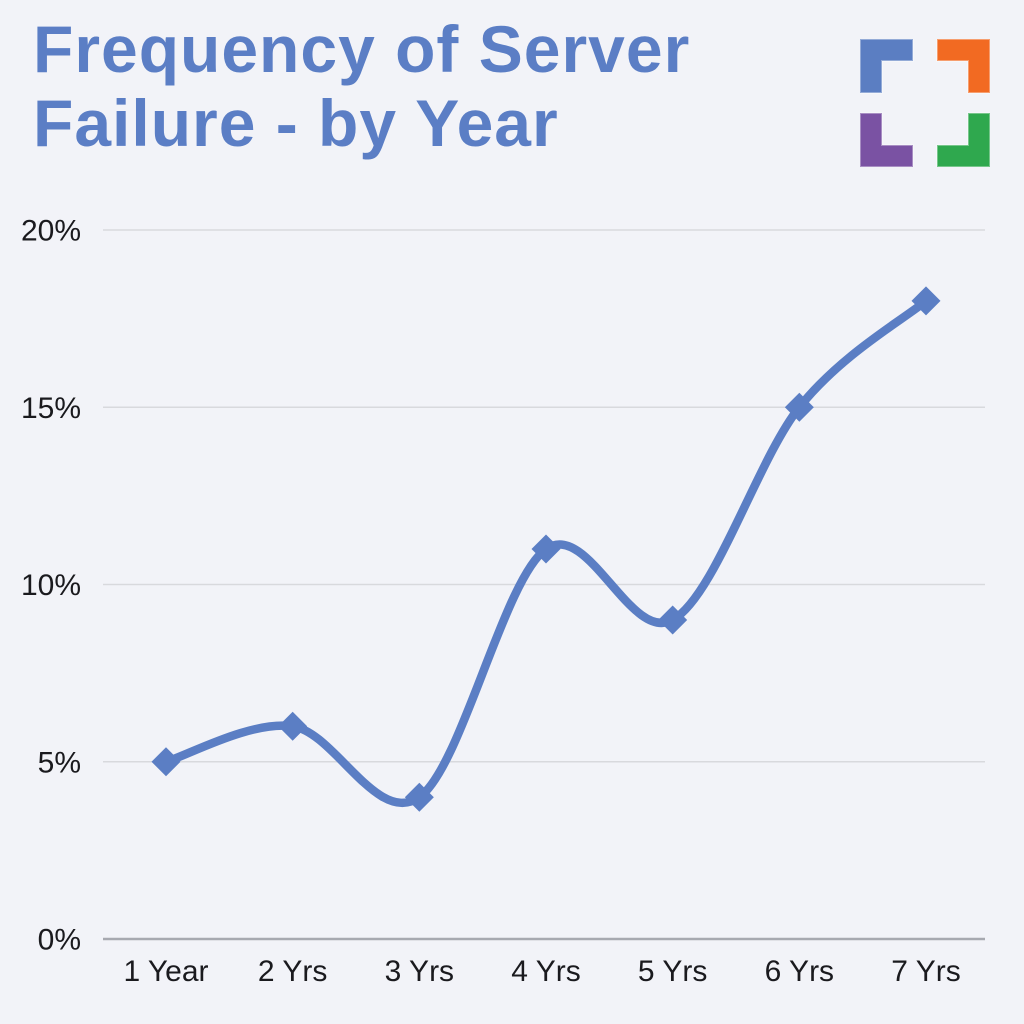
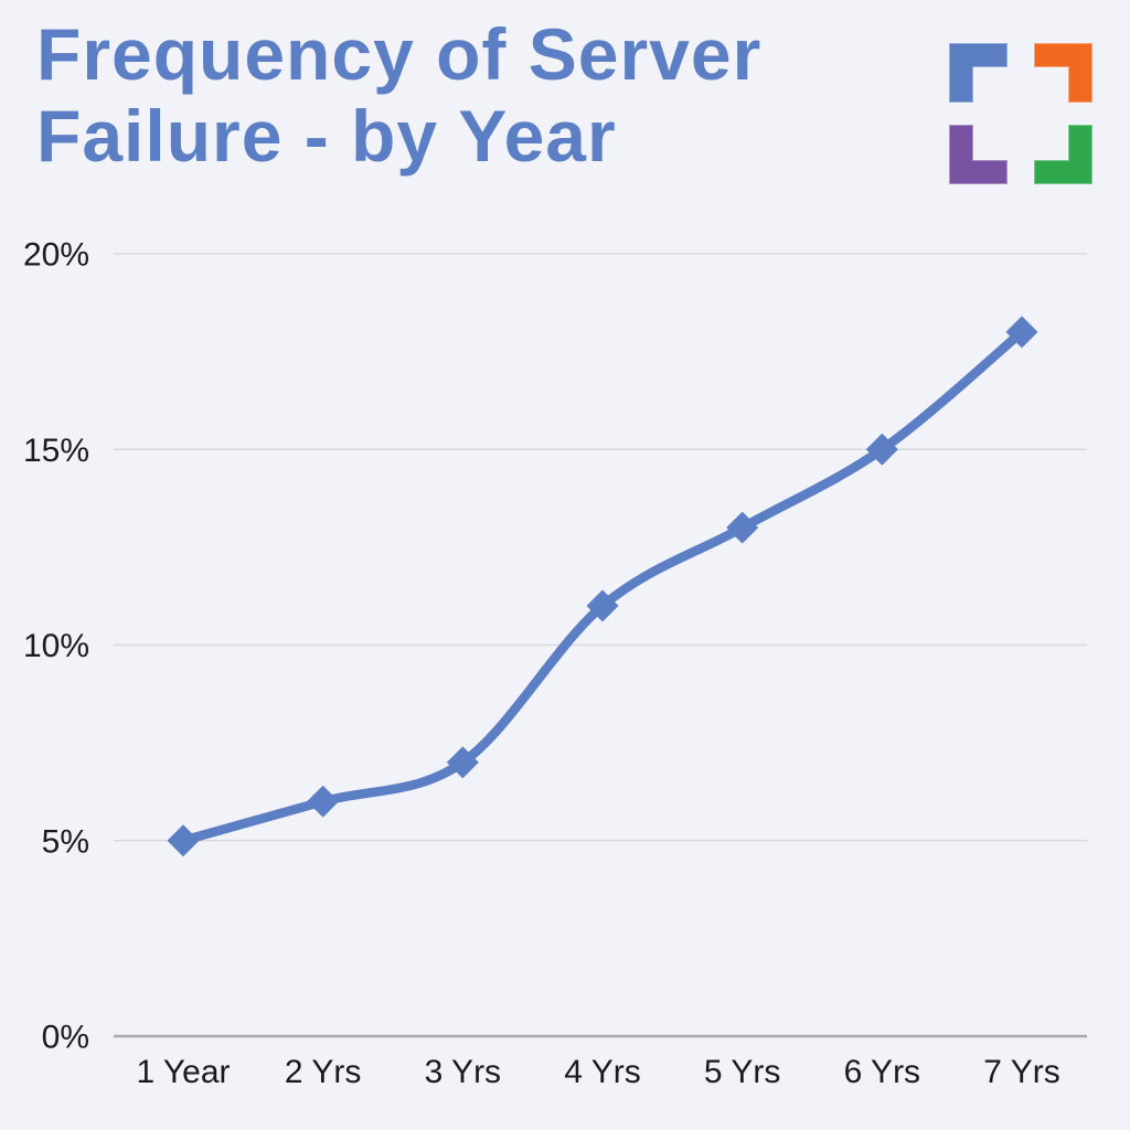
3 Yrs: 4% -> 7%
5 Yrs: 9% -> 13%
